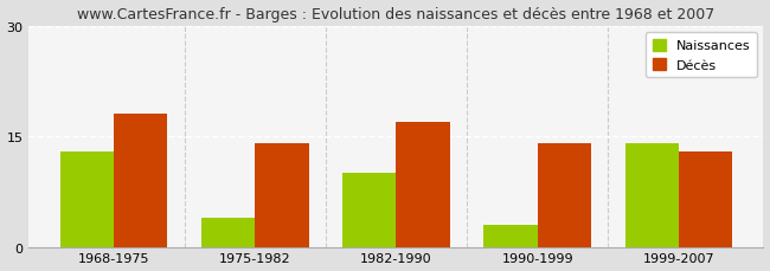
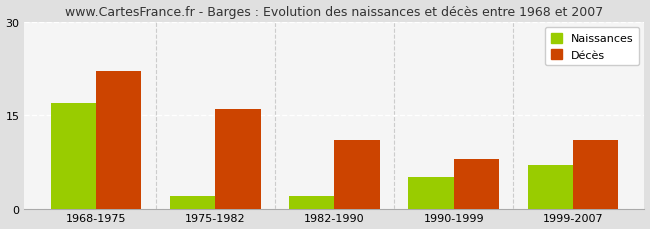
Naissances/1968-1975: 13 -> 17
Décès/1968-1975: 18 -> 22
Naissances/1975-1982: 4 -> 2
Décès/1975-1982: 14 -> 16
Naissances/1982-1990: 10 -> 2
Décès/1982-1990: 17 -> 11
Naissances/1990-1999: 3 -> 5
Décès/1990-1999: 14 -> 8
Naissances/1999-2007: 14 -> 7
Décès/1999-2007: 13 -> 11
